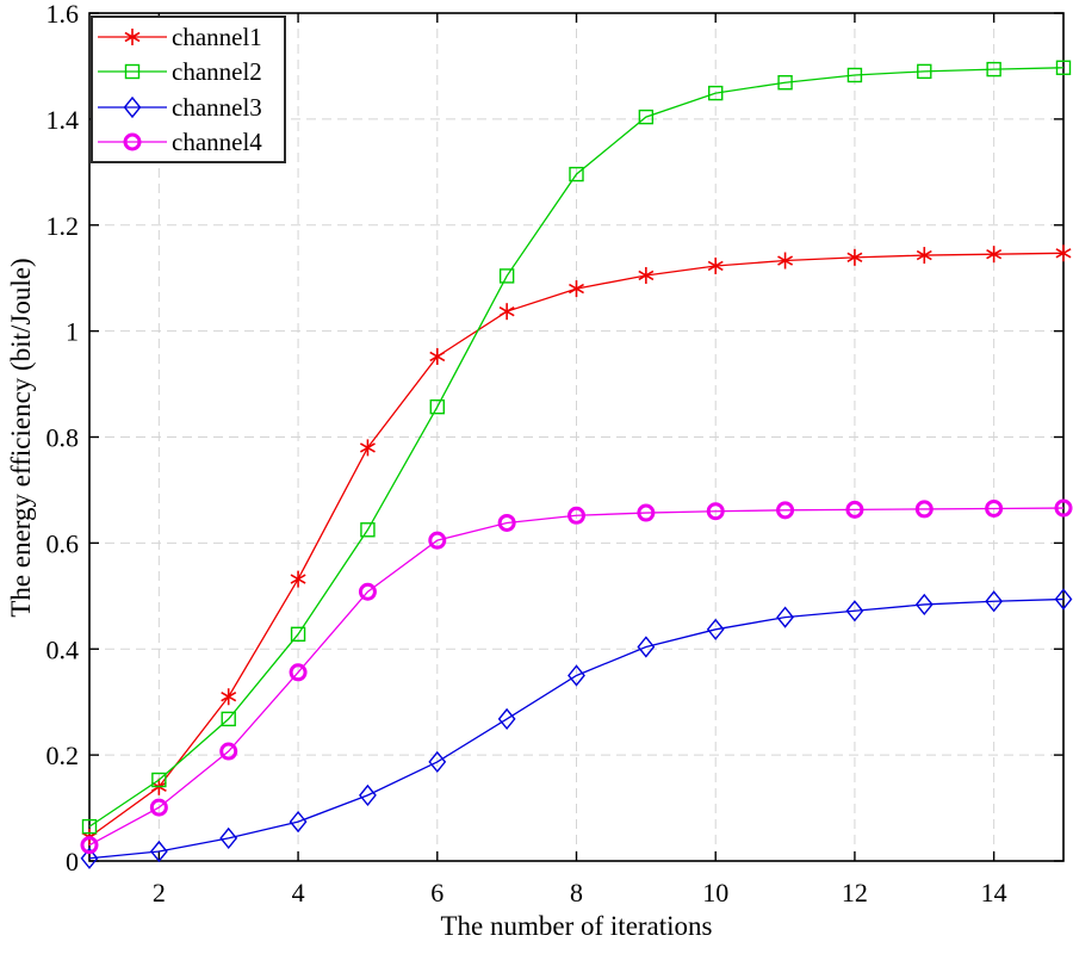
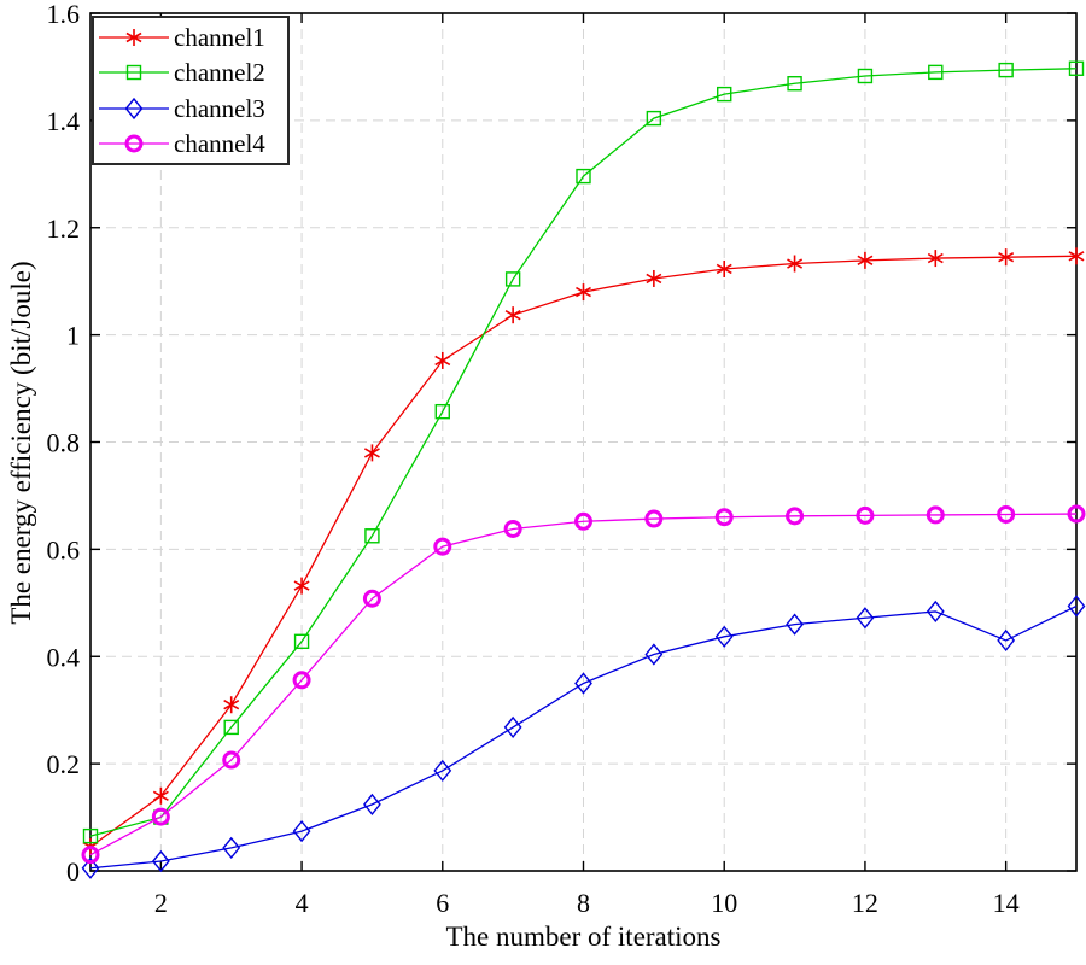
channel2/2: 0.15 -> 0.10
channel3/14: 0.49 -> 0.43
